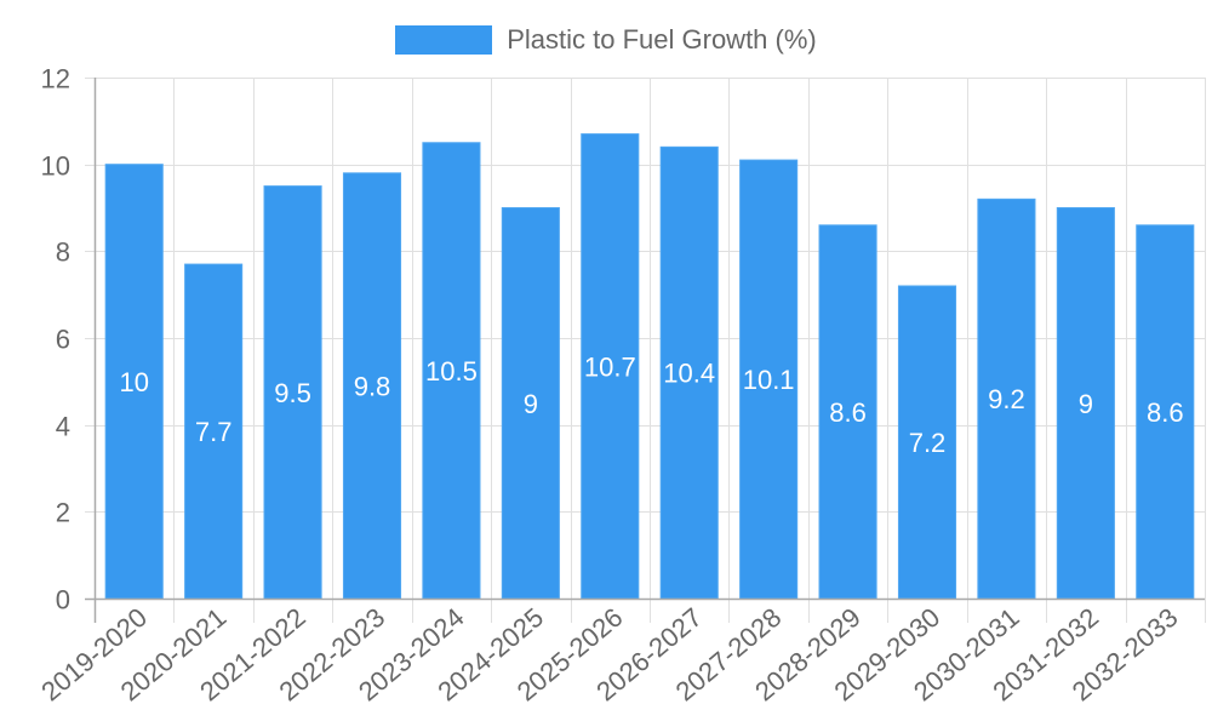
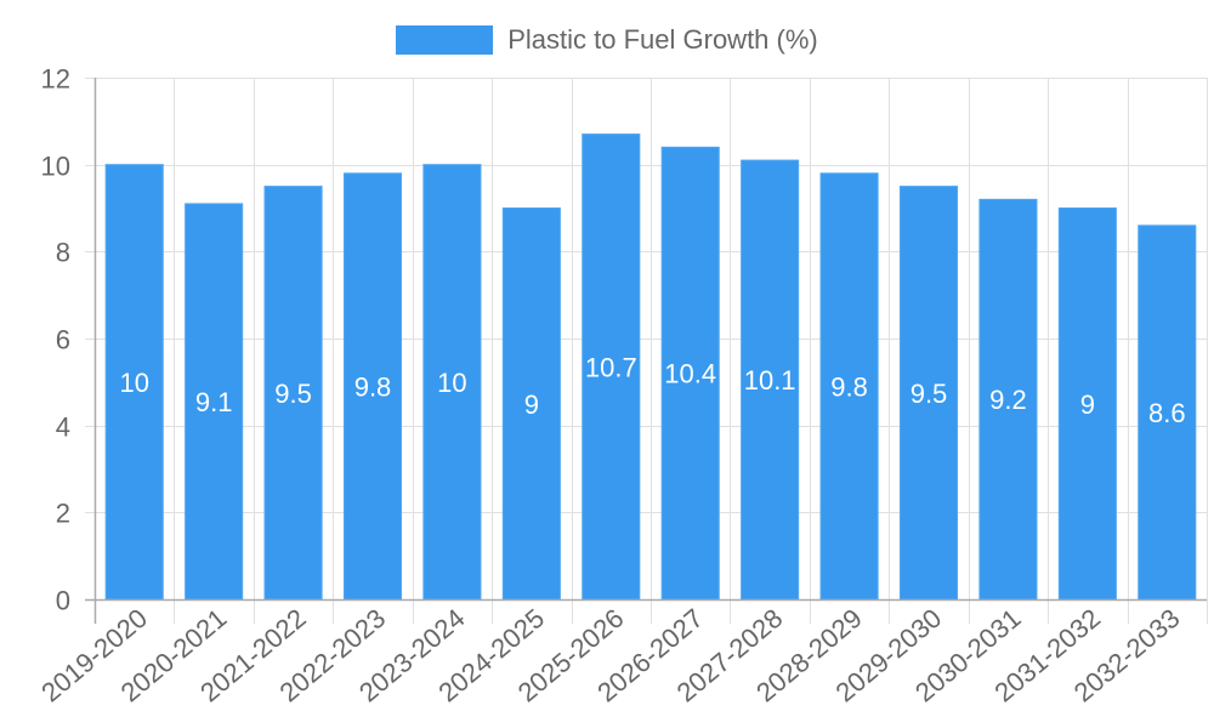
2020-2021: 7.7 -> 9.1
2023-2024: 10.5 -> 10
2028-2029: 8.6 -> 9.8
2029-2030: 7.2 -> 9.5
